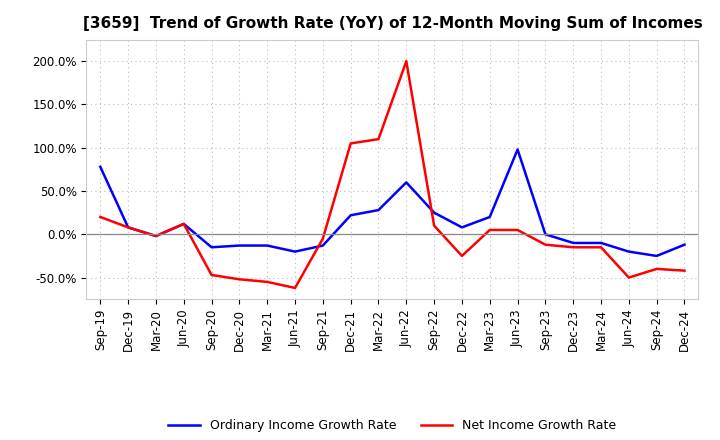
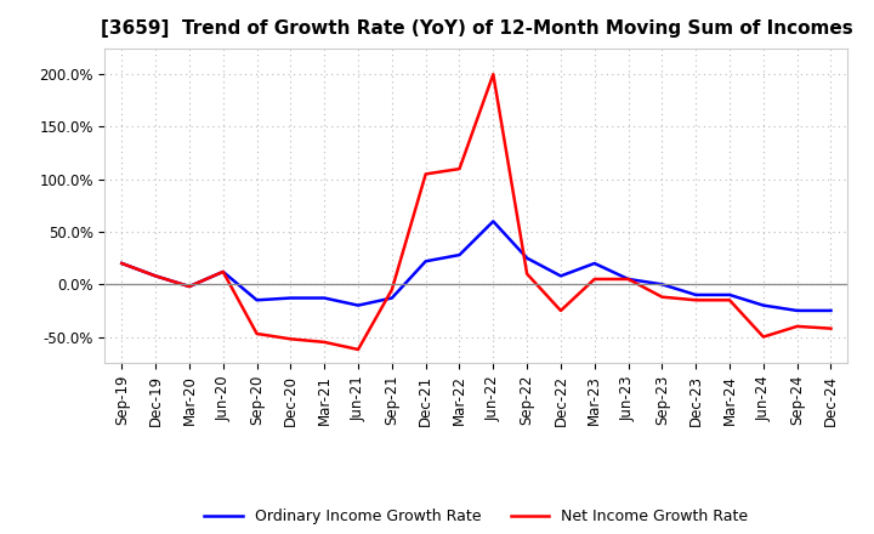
Ordinary Income Growth Rate/Sep-19: 78% -> 20%
Ordinary Income Growth Rate/Jun-23: 98% -> 5%
Ordinary Income Growth Rate/Dec-24: -12% -> -25%
